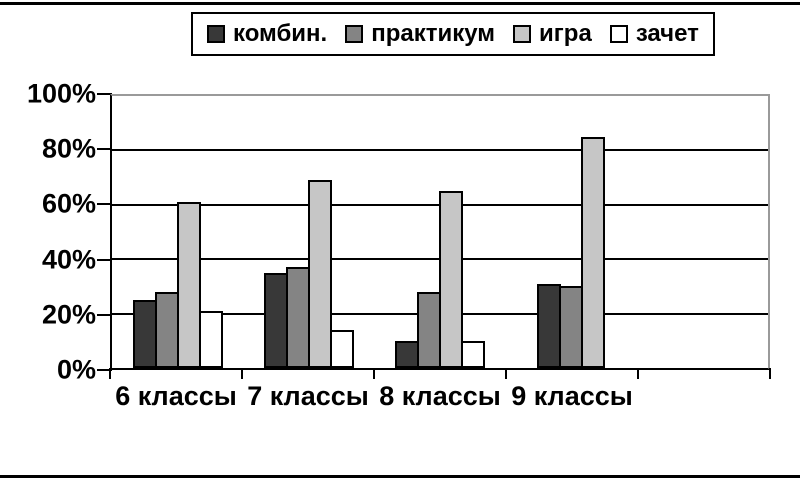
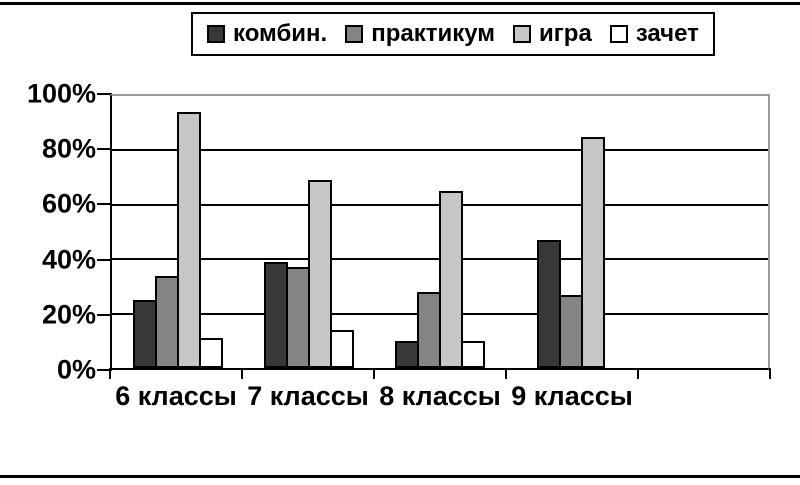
практикум/6 классы: 28% -> 34%
игра/6 классы: 61% -> 94%
зачет/6 классы: 21% -> 11%
комбин./7 классы: 35% -> 39%
комбин./9 классы: 31% -> 47%
практикум/9 классы: 30% -> 27%
